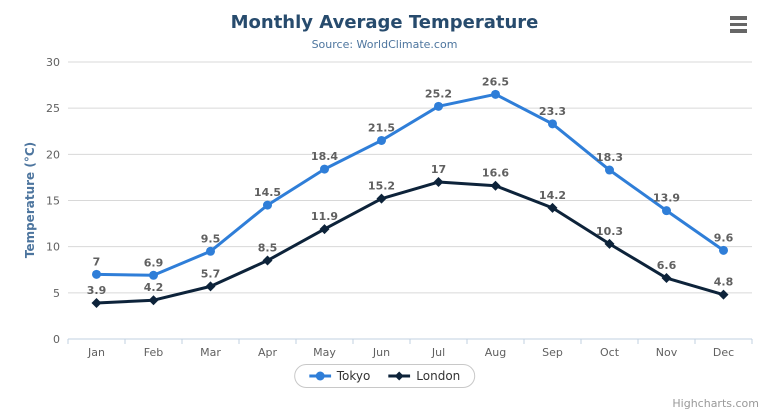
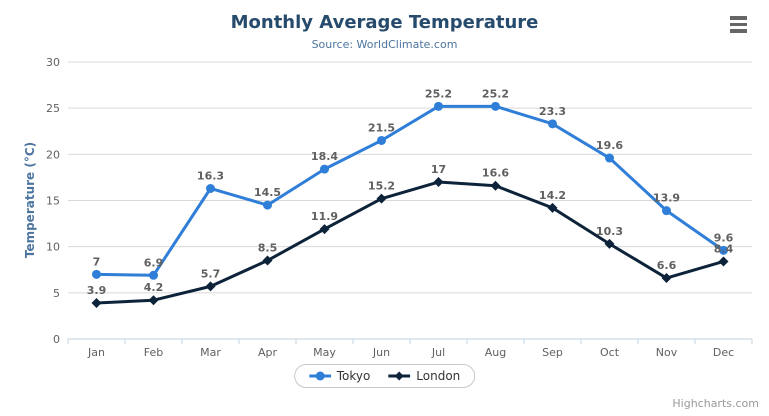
Tokyo/Mar: 9.5 -> 16.3
Tokyo/Aug: 26.5 -> 25.2
Tokyo/Oct: 18.3 -> 19.6
London/Dec: 4.8 -> 8.4
